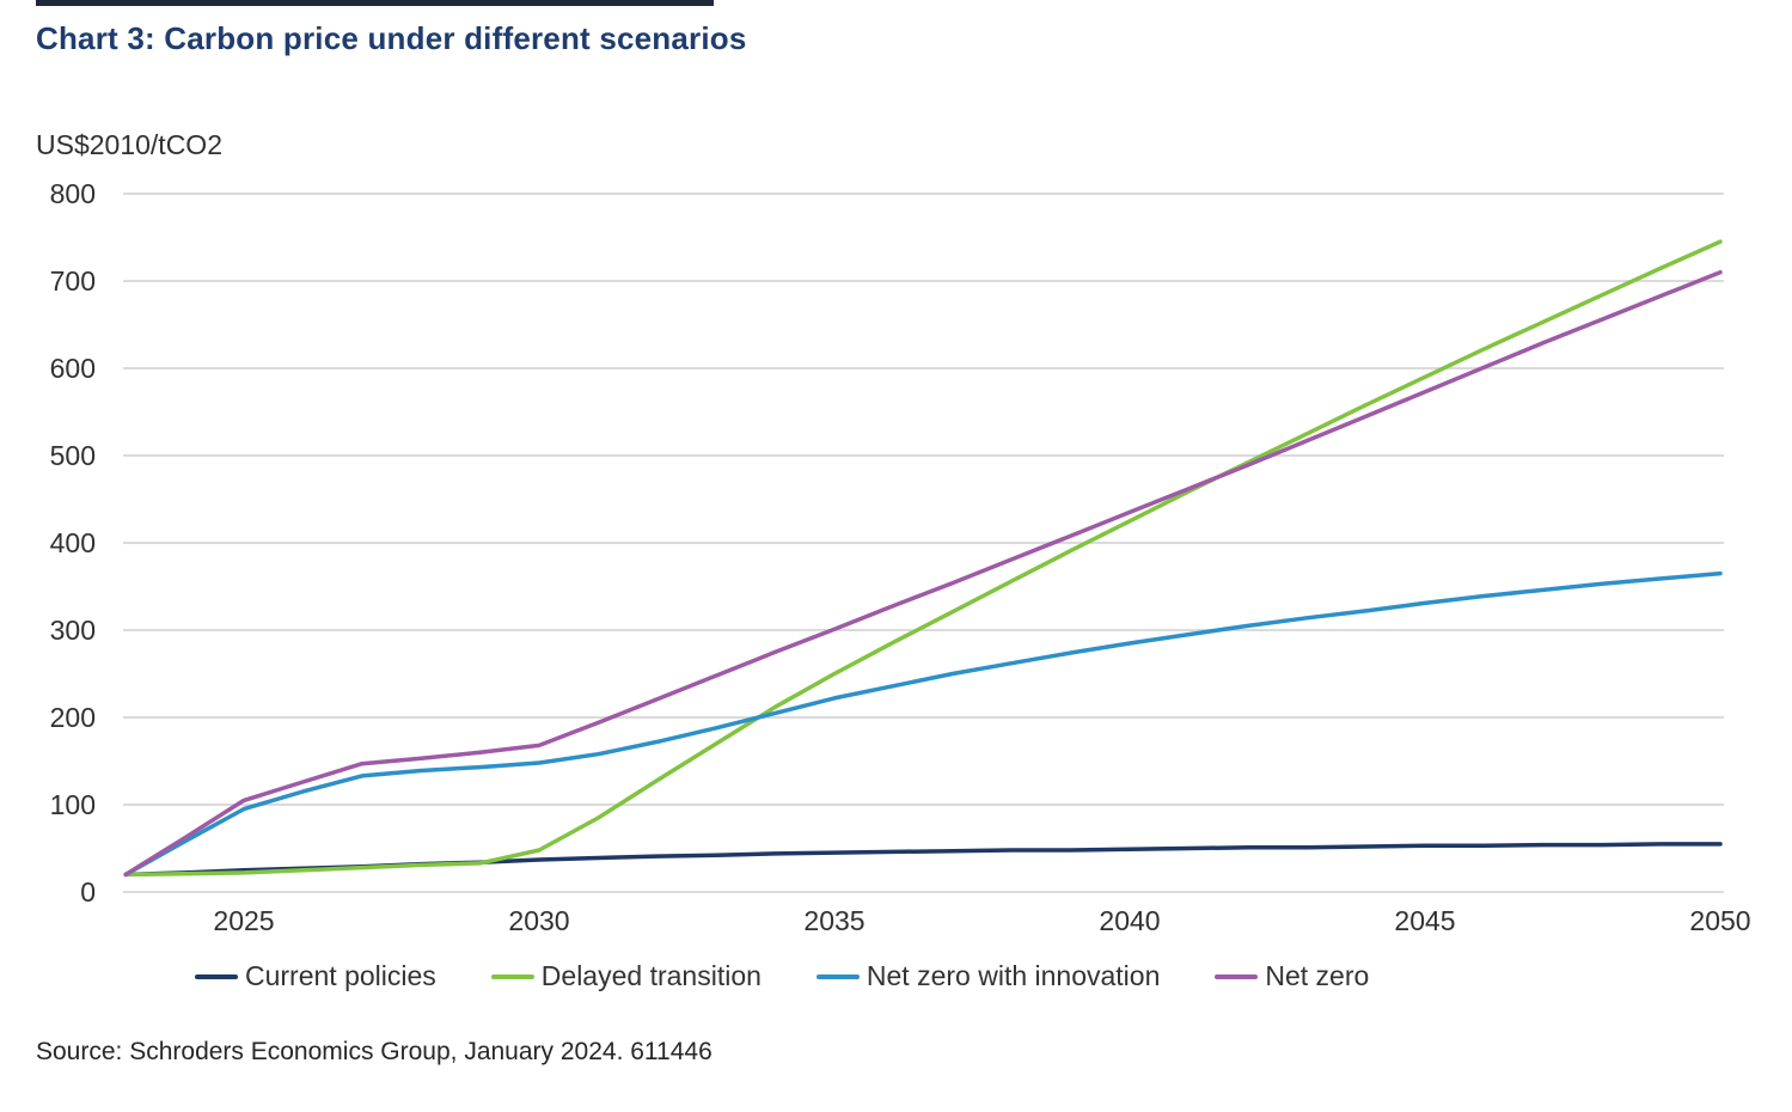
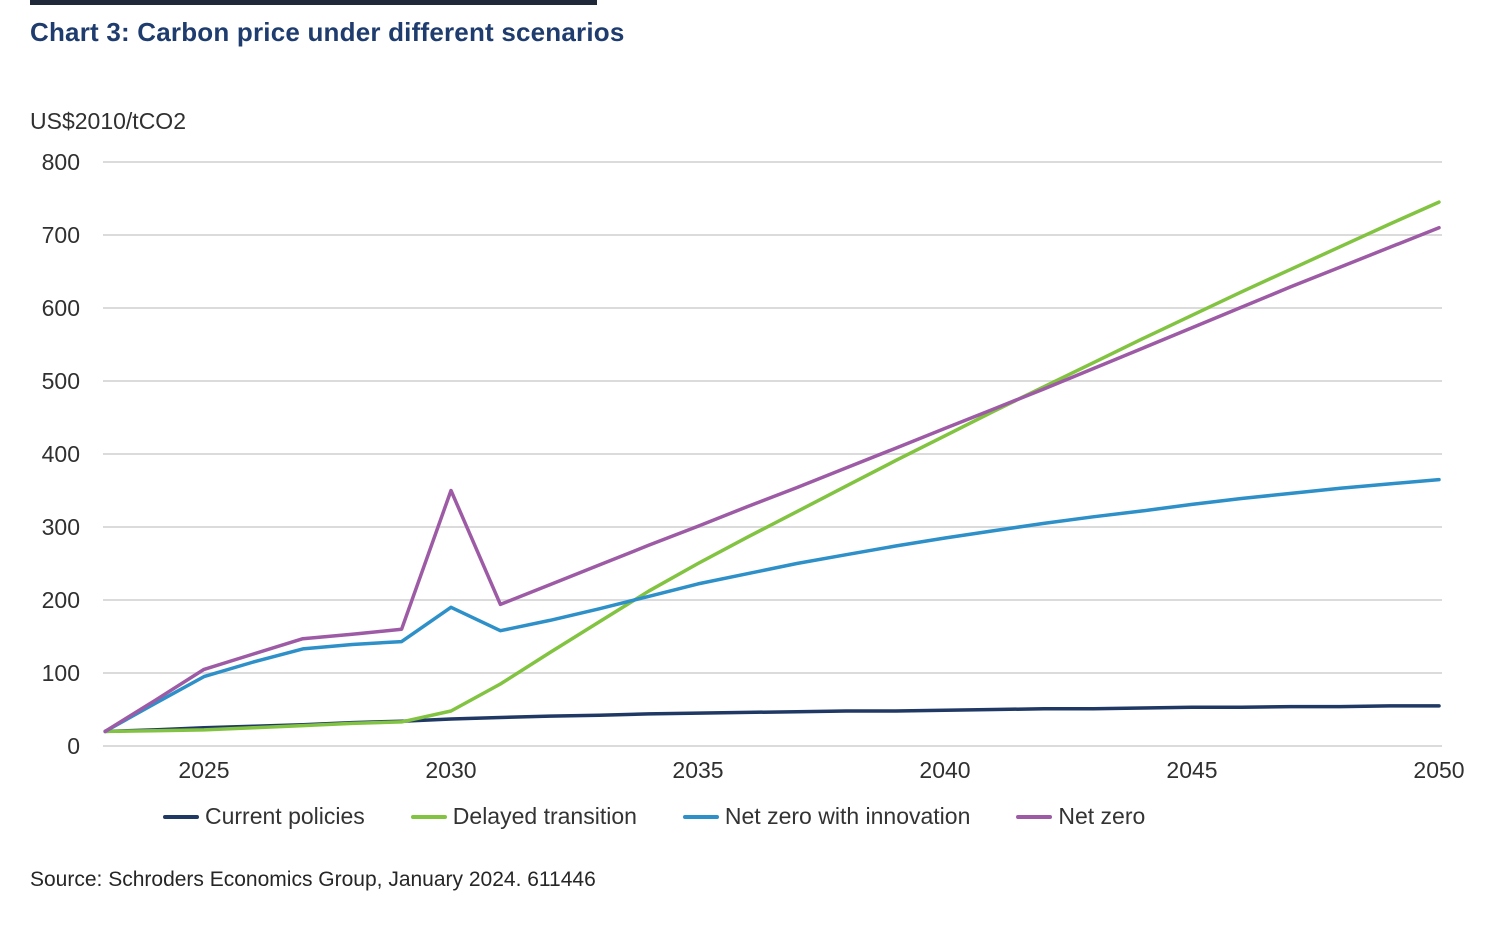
Net zero with innovation/2030: 150 -> 190
Net zero/2030: 170 -> 350
